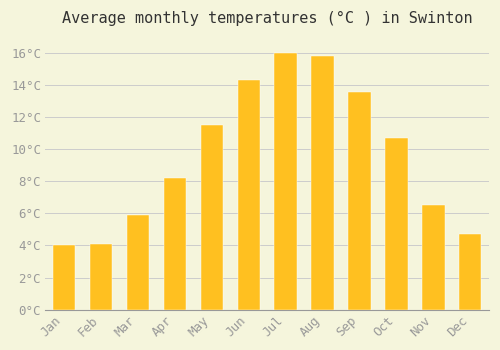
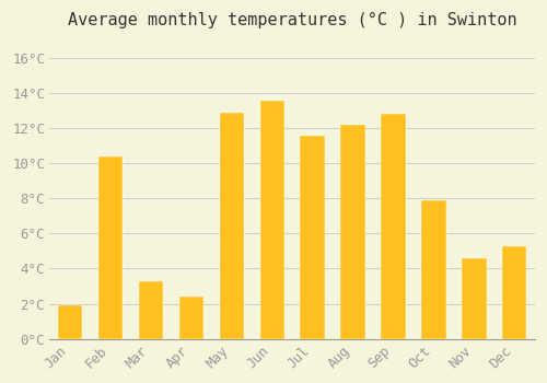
Jan: 4.0°C -> 1.9°C
Feb: 4.1°C -> 10.4°C
Mar: 5.9°C -> 3.3°C
Apr: 8.2°C -> 2.4°C
May: 11.5°C -> 12.9°C
Jun: 14.3°C -> 13.6°C
Jul: 16.0°C -> 11.6°C
Aug: 15.8°C -> 12.2°C
Sep: 13.6°C -> 12.8°C
Oct: 10.7°C -> 7.9°C
Nov: 6.5°C -> 4.6°C
Dec: 4.7°C -> 5.3°C
